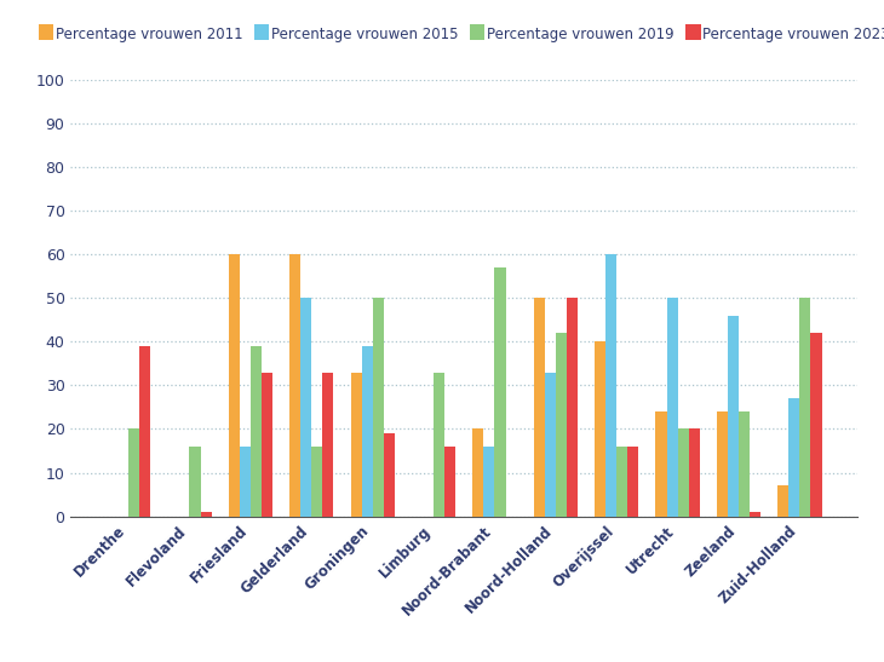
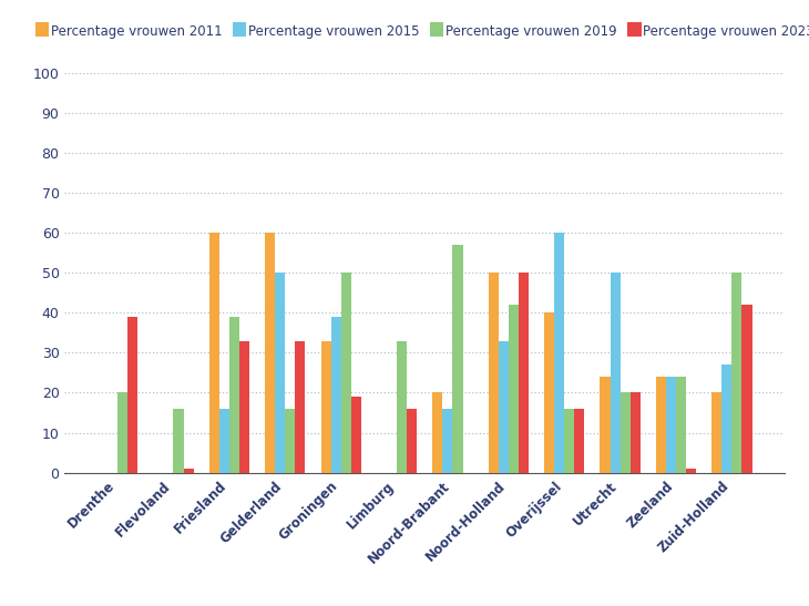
Percentage vrouwen 2015/Zeeland: 46 -> 24
Percentage vrouwen 2011/Zuid-Holland: 7 -> 20
